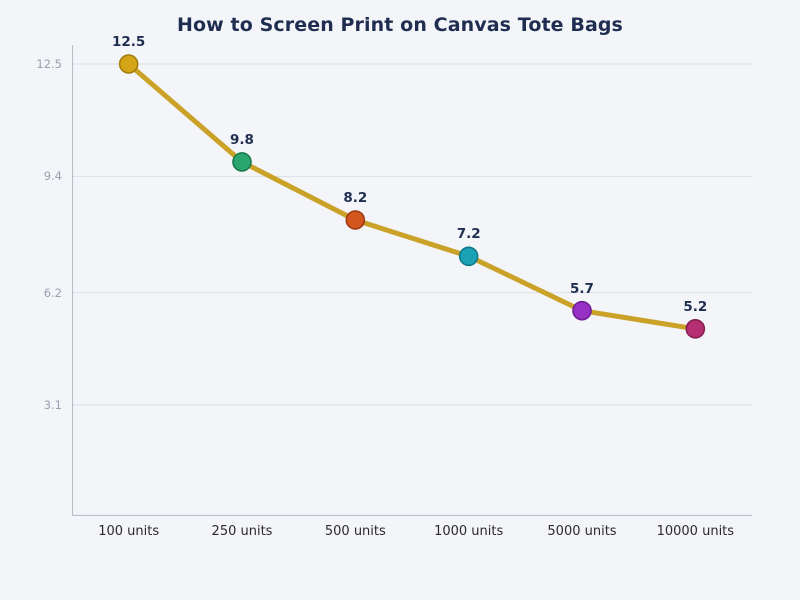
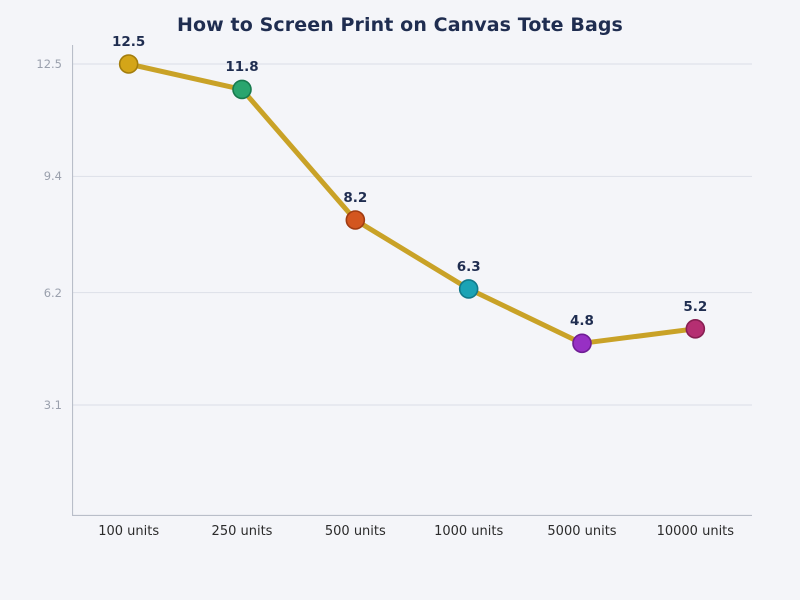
250 units: 9.8 -> 11.8
1000 units: 7.2 -> 6.3
5000 units: 5.7 -> 4.8
